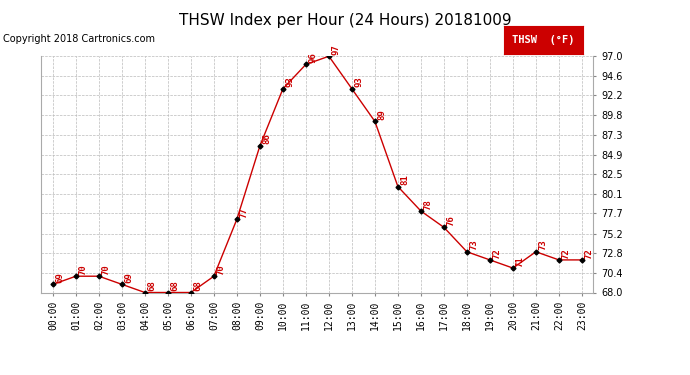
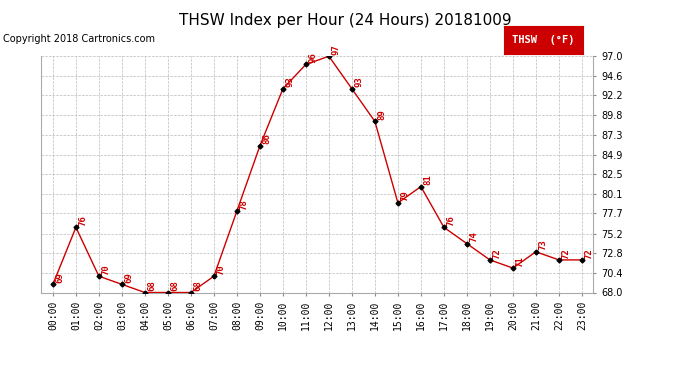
01:00: 70 -> 76
08:00: 77 -> 78
15:00: 81 -> 79
16:00: 78 -> 81
18:00: 73 -> 74
